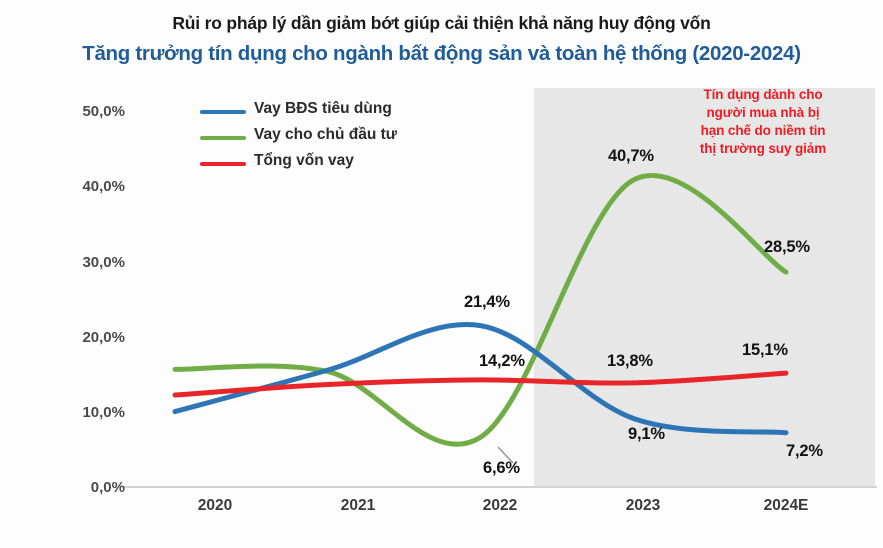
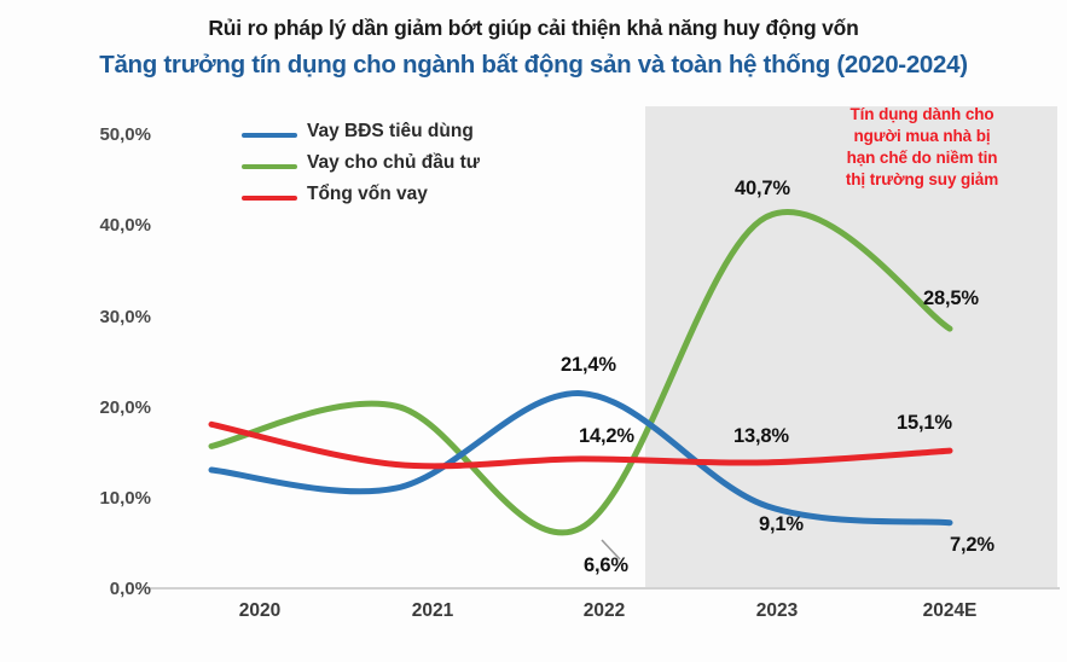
Vay BĐS tiêu dùng/2020: 10% -> 13%
Tổng vốn vay/2020: 12% -> 18%
Vay BĐS tiêu dùng/2021: 16% -> 11%
Vay cho chủ đầu tư/2021: 15% -> 20%
